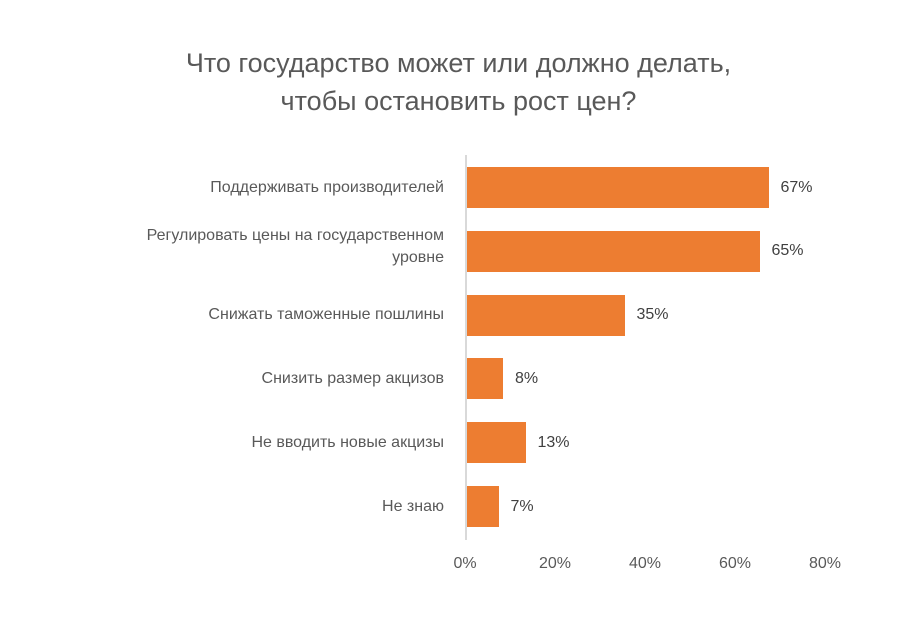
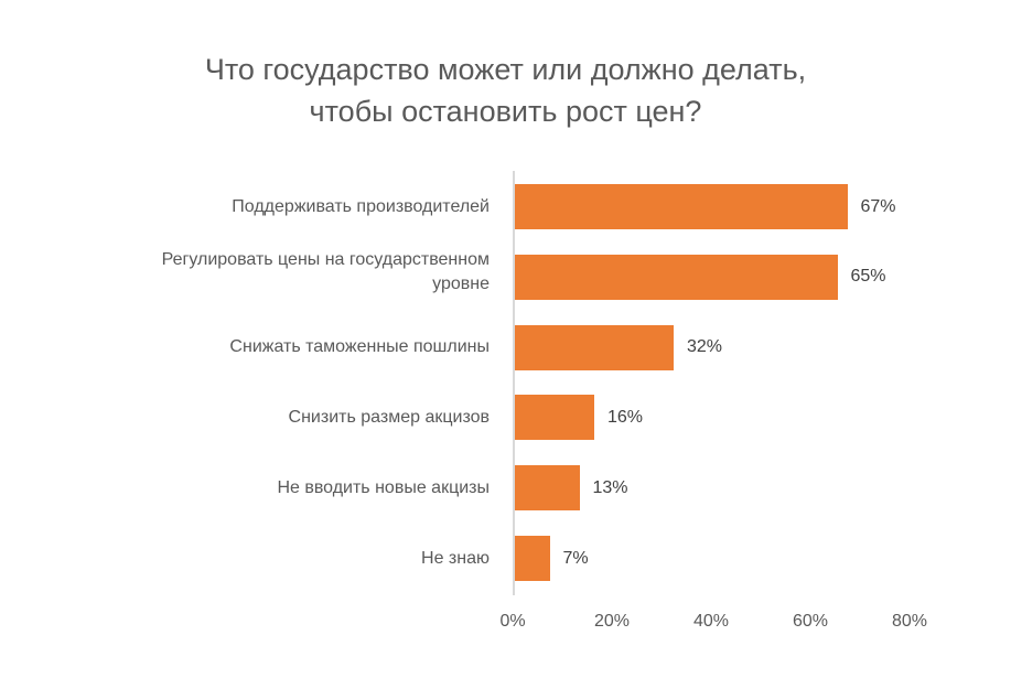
Снижать таможенные пошлины: 35% -> 32%
Снизить размер акцизов: 8% -> 16%
